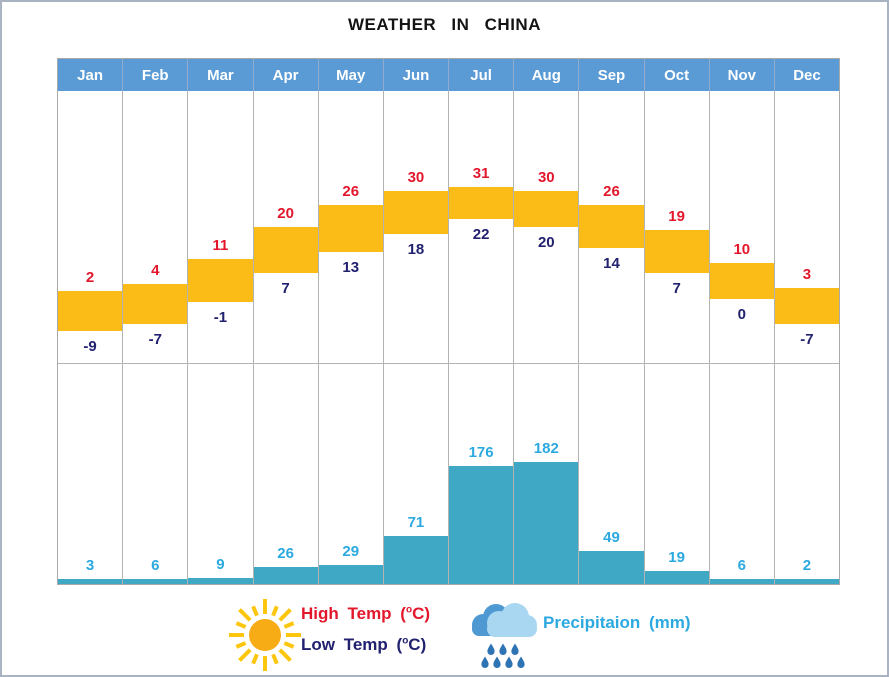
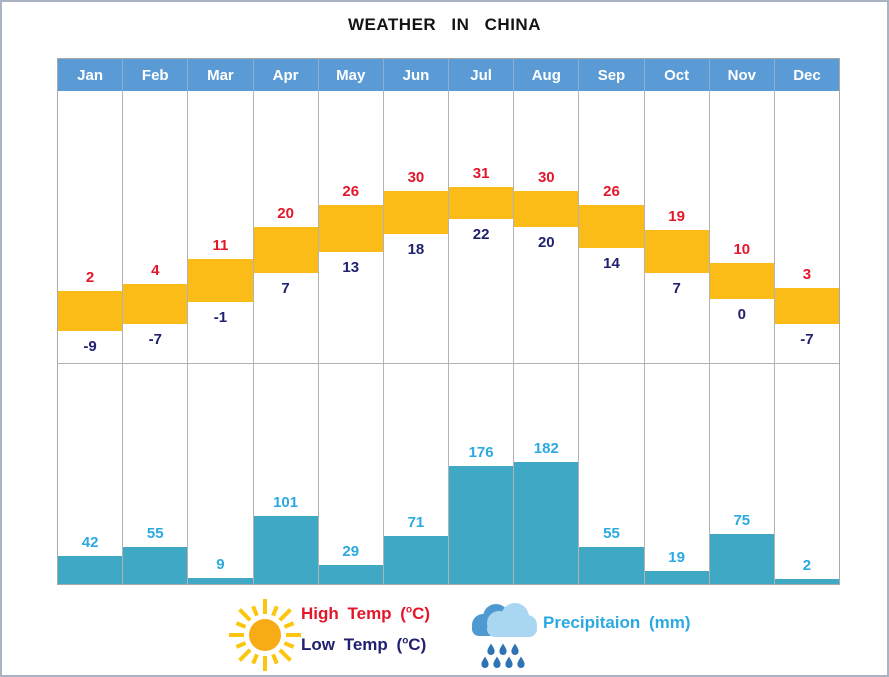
Precipitaion (mm)/Jan: 3 -> 42
Precipitaion (mm)/Feb: 6 -> 55
Precipitaion (mm)/Apr: 26 -> 101
Precipitaion (mm)/Sep: 49 -> 55
Precipitaion (mm)/Nov: 6 -> 75
